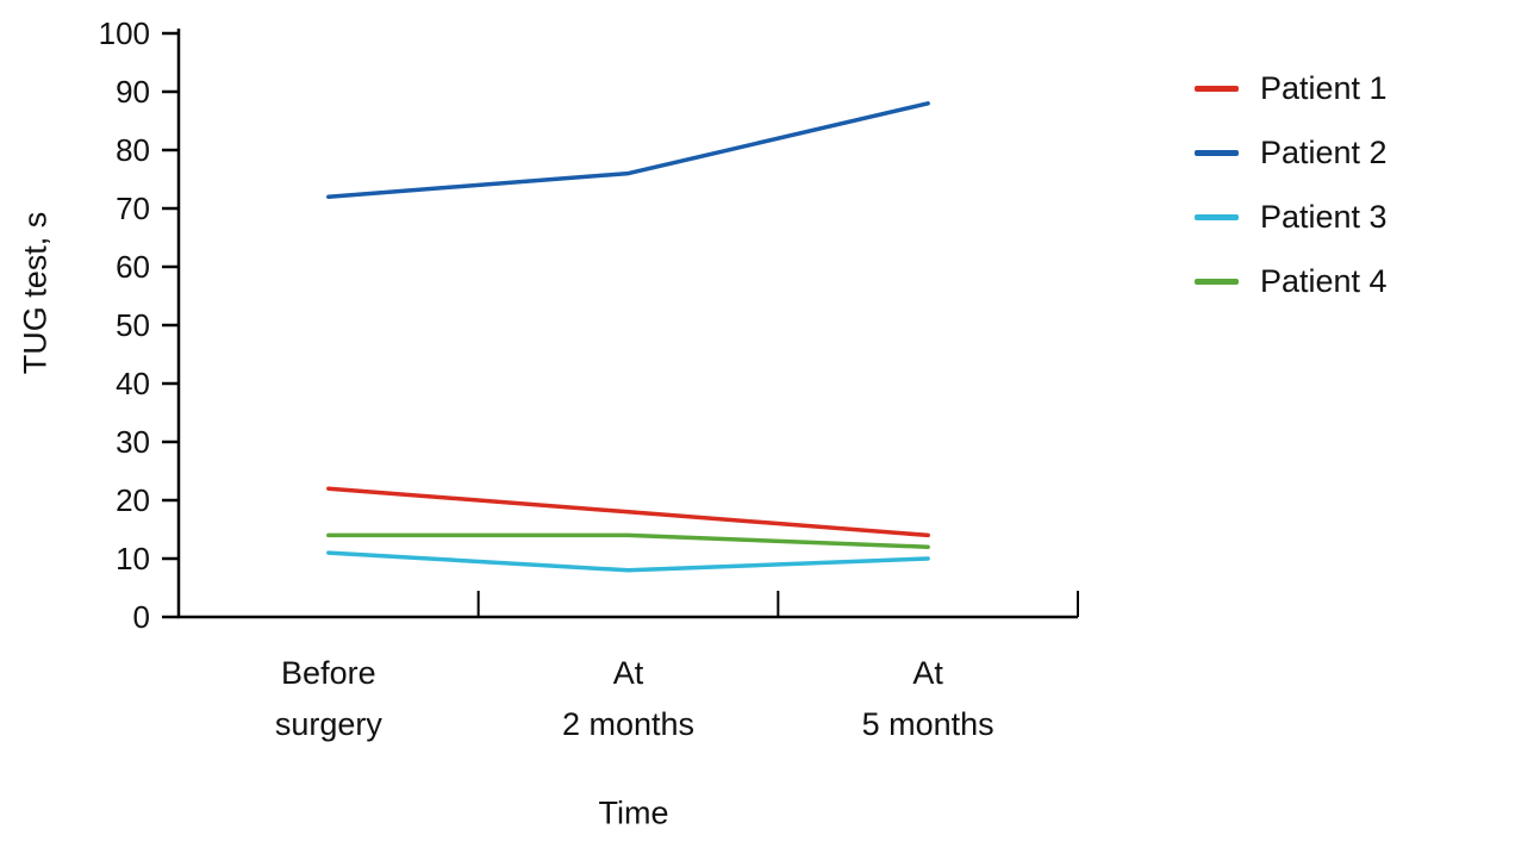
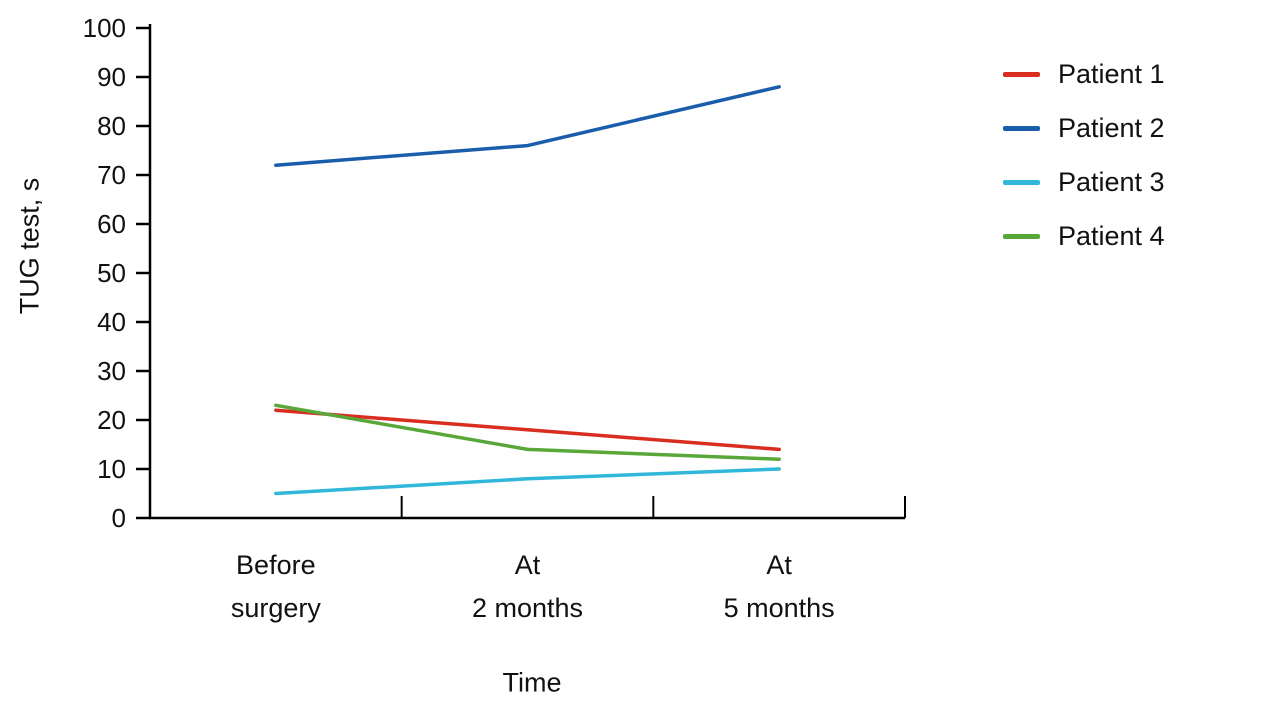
Patient 3/Before surgery: 11 -> 5
Patient 4/Before surgery: 14 -> 23
